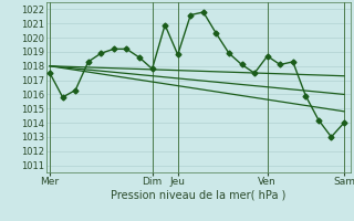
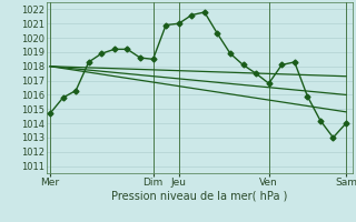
Mer: 1017.5 -> 1014.7
Dim: 1017.8 -> 1018.5
Jeu: 1018.8 -> 1021.0
Ven: 1018.7 -> 1016.8
